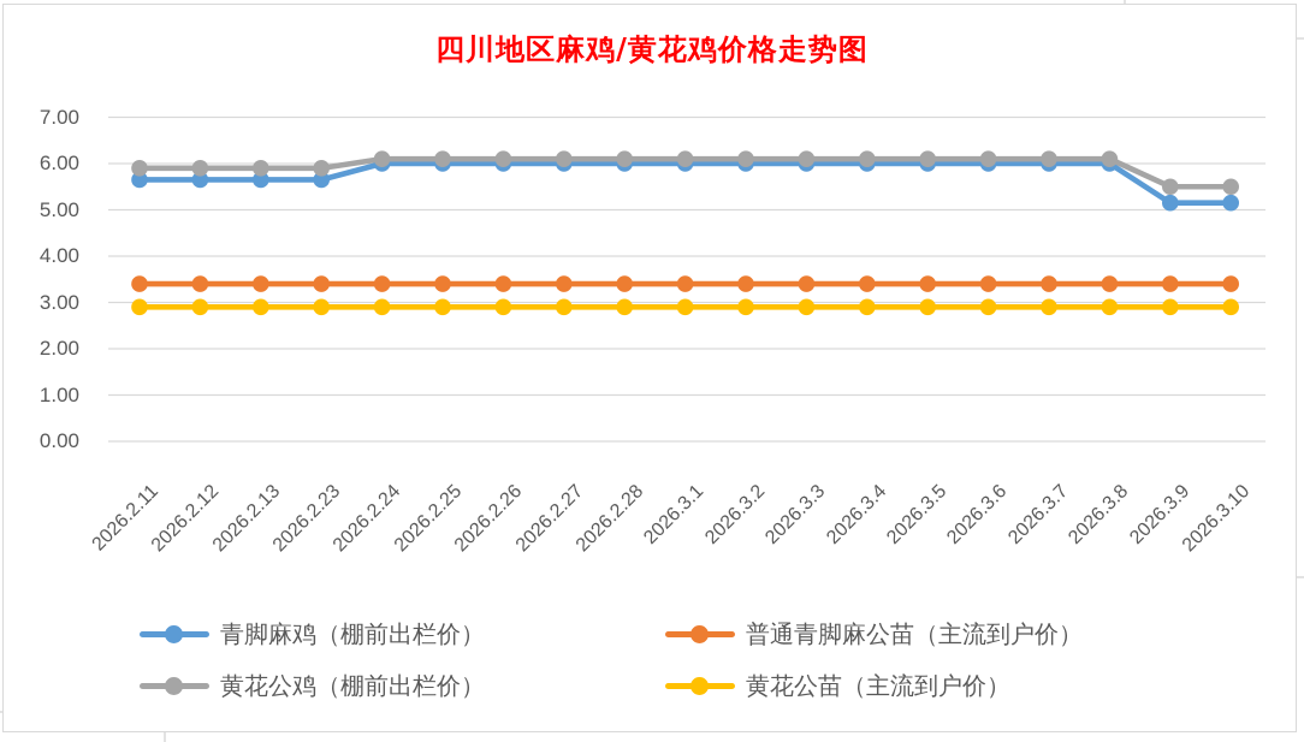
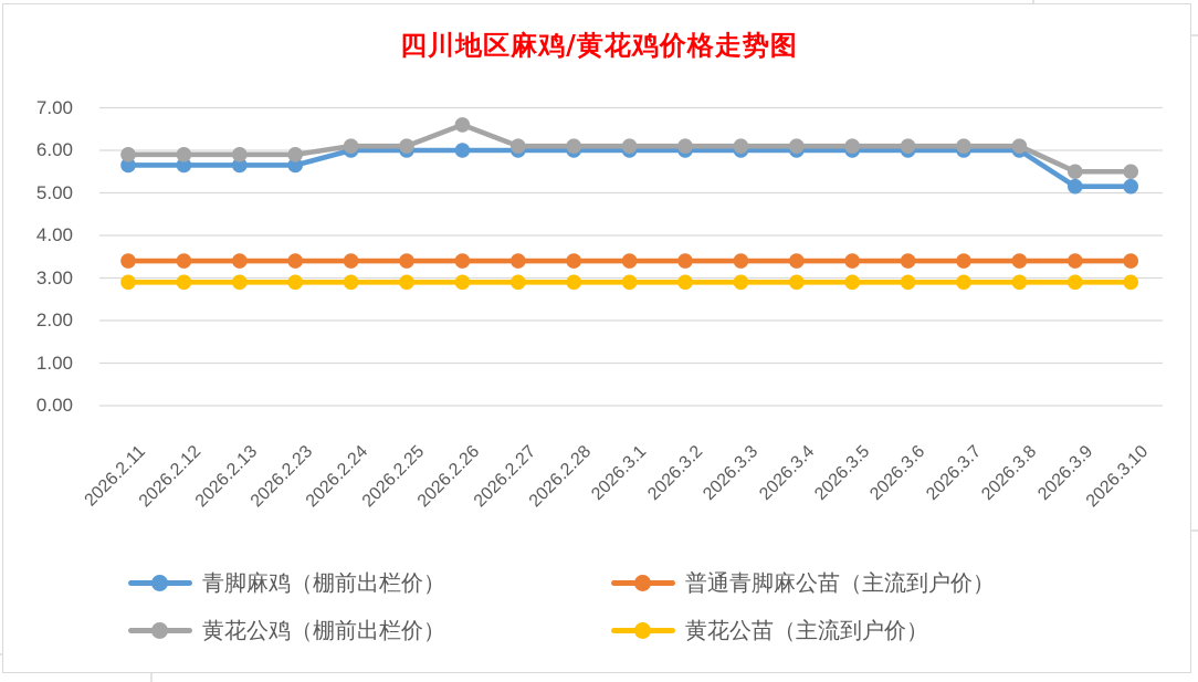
黄花公鸡（棚前出栏价）/2026.2.26: 6.1 -> 6.6
